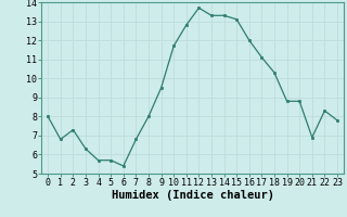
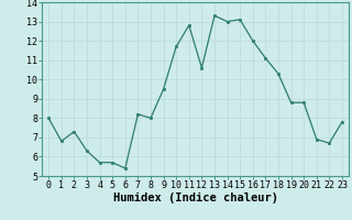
7: 6.8 -> 8.2
12: 13.7 -> 10.6
14: 13.3 -> 13.0
22: 8.3 -> 6.7
